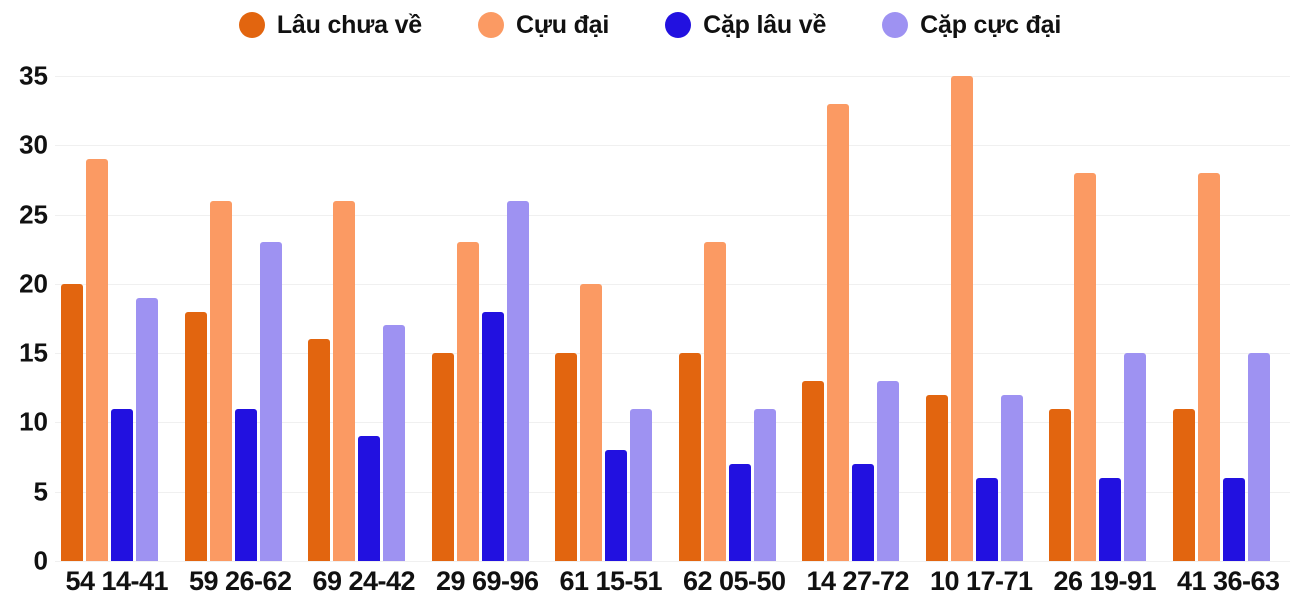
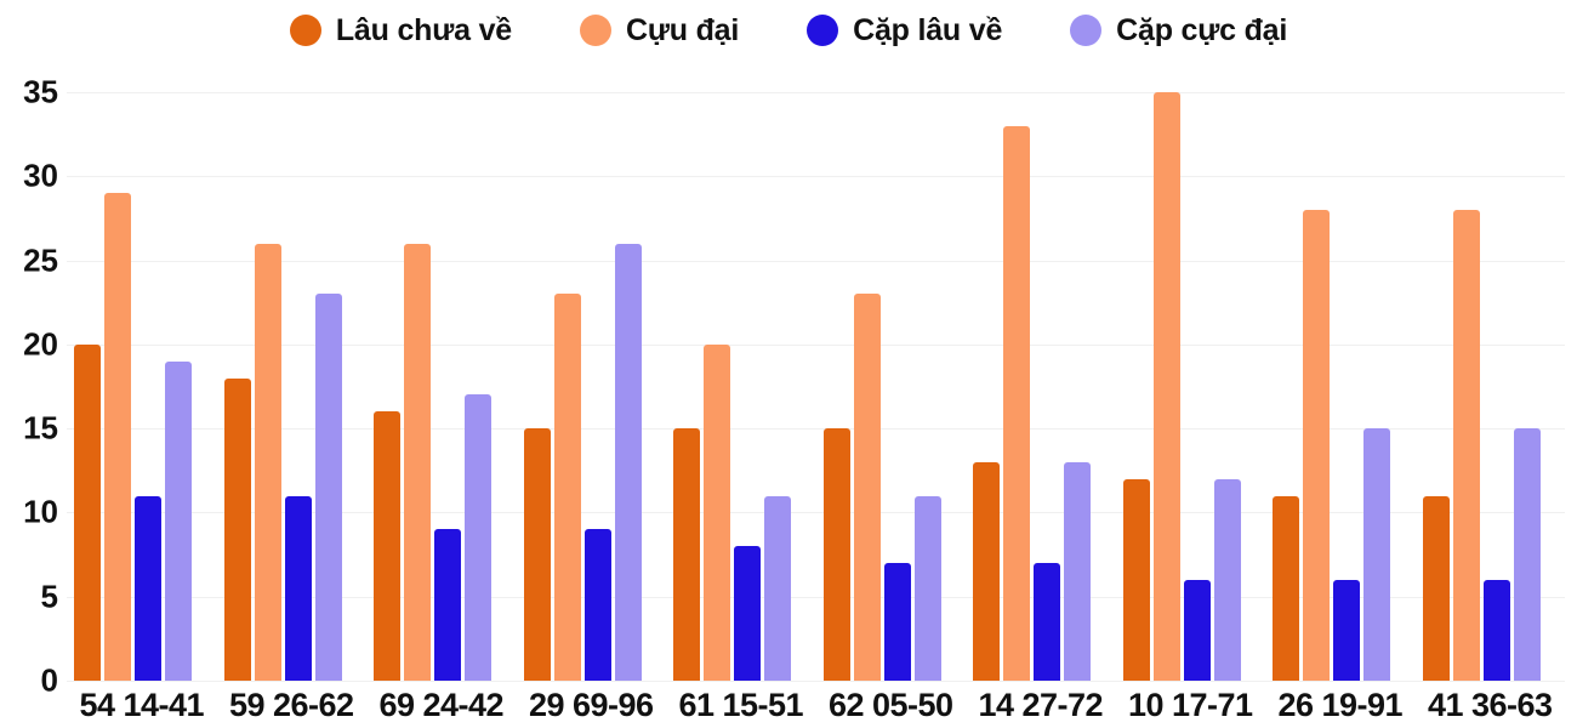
Cặp lâu về/29 69-96: 18 -> 9
